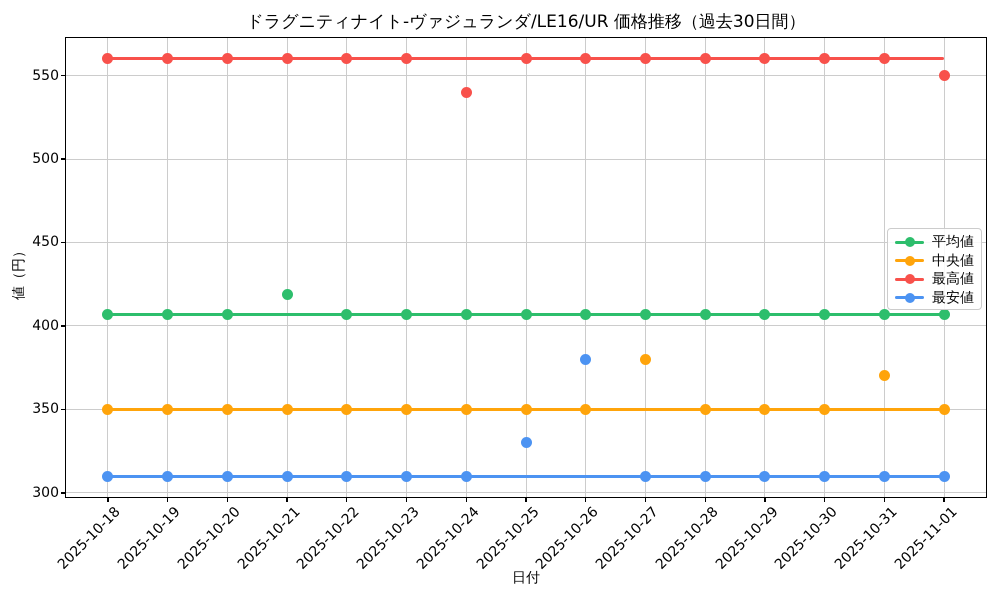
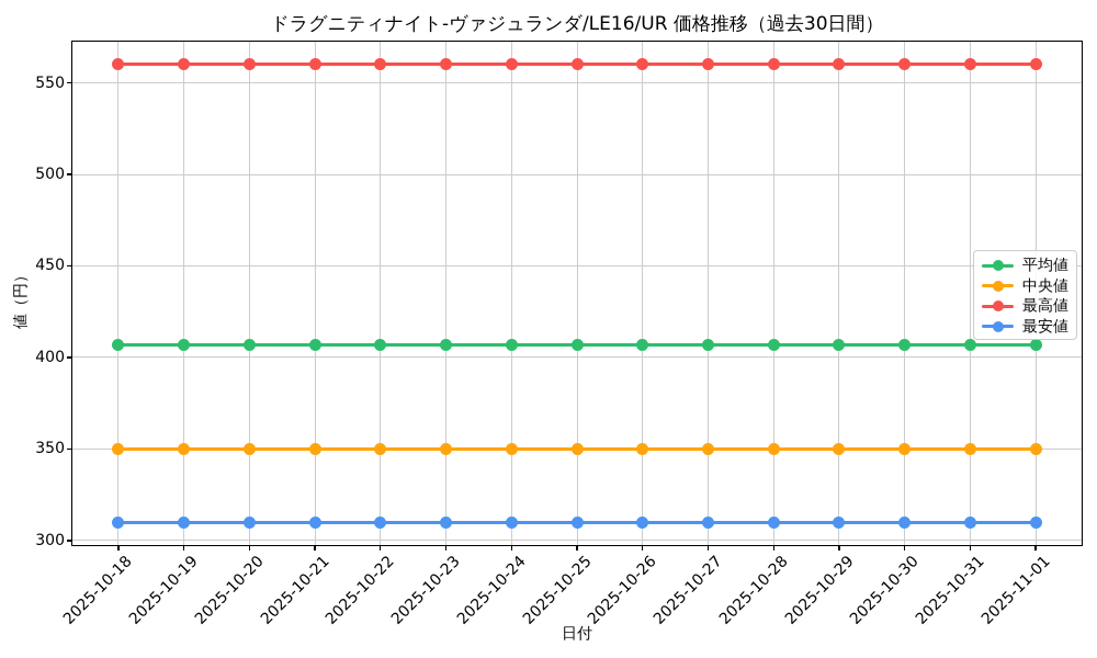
平均値/2025-10-21: 419 -> 407
最高値/2025-10-24: 540 -> 560
最安値/2025-10-25: 330 -> 310
最安値/2025-10-26: 380 -> 310
中央値/2025-10-27: 380 -> 350
中央値/2025-10-31: 370 -> 350
最高値/2025-11-01: 550 -> 560
